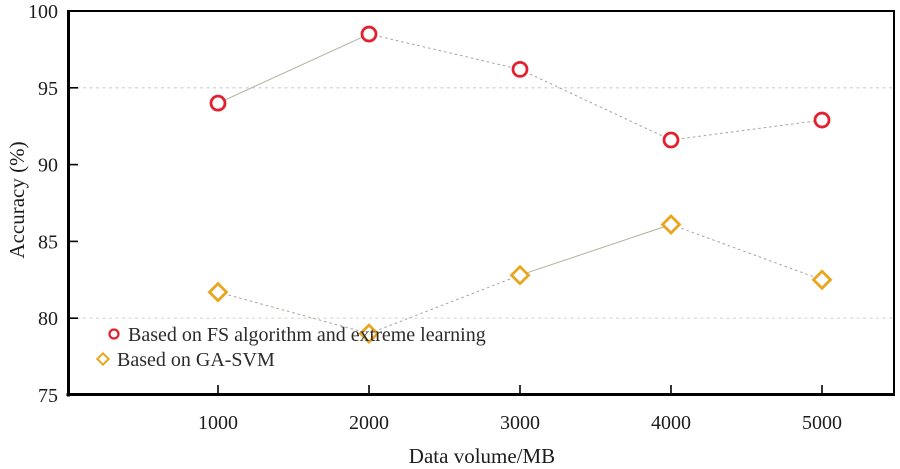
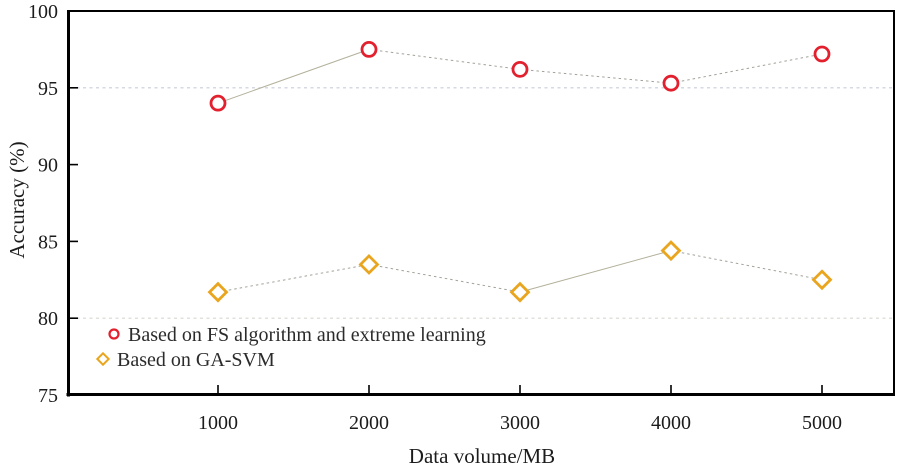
Based on FS algorithm and extreme learning/2000: 98.5 -> 97.5
Based on GA-SVM/2000: 79.0 -> 83.5
Based on GA-SVM/3000: 82.8 -> 81.7
Based on FS algorithm and extreme learning/4000: 91.6 -> 95.3
Based on GA-SVM/4000: 86.1 -> 84.4
Based on FS algorithm and extreme learning/5000: 92.9 -> 97.2
